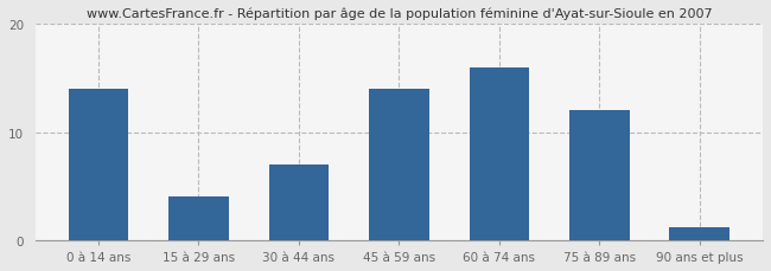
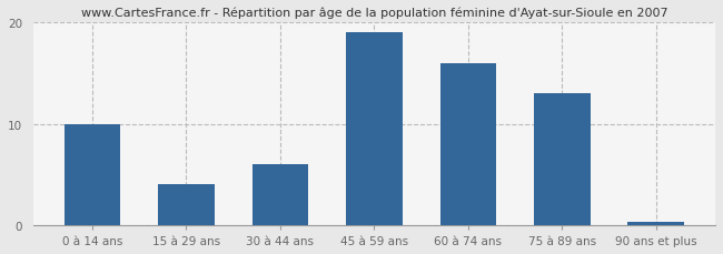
0 à 14 ans: 14.0 -> 10.0
30 à 44 ans: 7.0 -> 6.0
45 à 59 ans: 14.0 -> 19.0
75 à 89 ans: 12.0 -> 13.0
90 ans et plus: 1.2 -> 0.3
